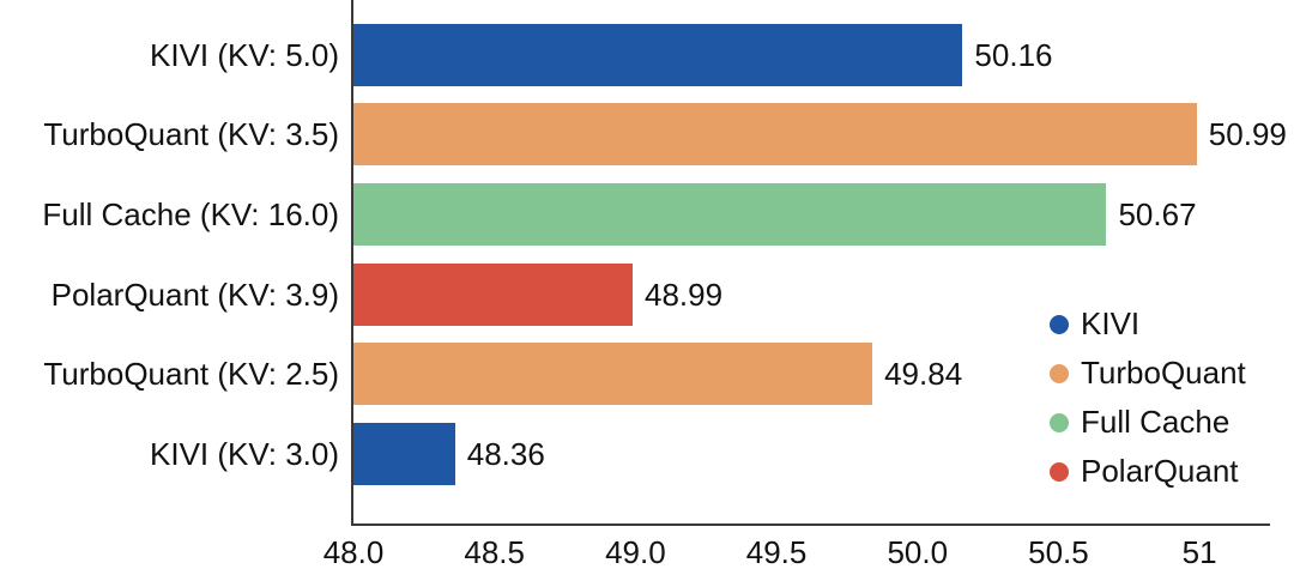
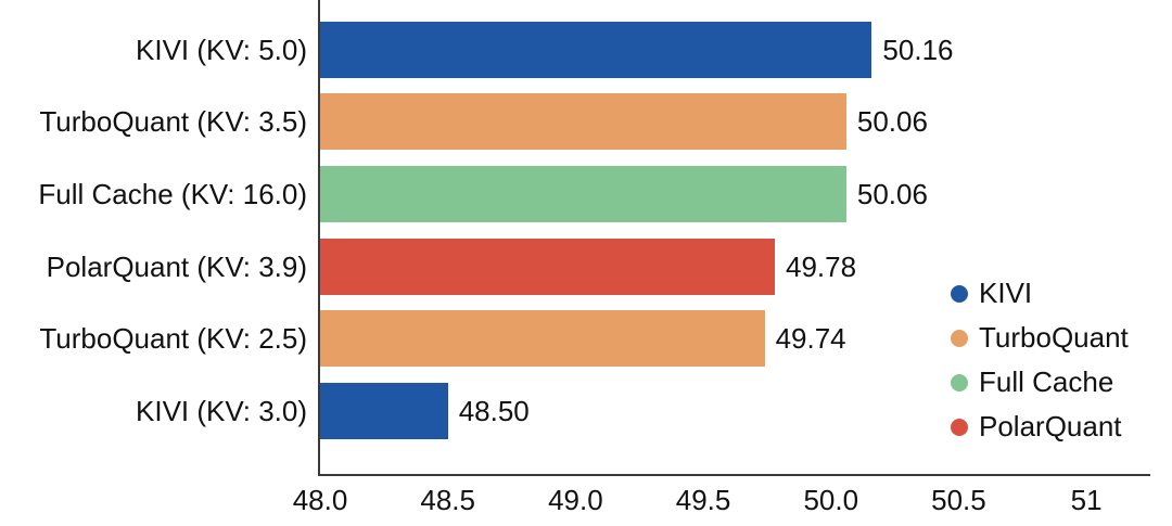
TurboQuant (KV: 3.5): 50.99 -> 50.06
Full Cache (KV: 16.0): 50.67 -> 50.06
PolarQuant (KV: 3.9): 48.99 -> 49.78
TurboQuant (KV: 2.5): 49.84 -> 49.74
KIVI (KV: 3.0): 48.36 -> 48.50
